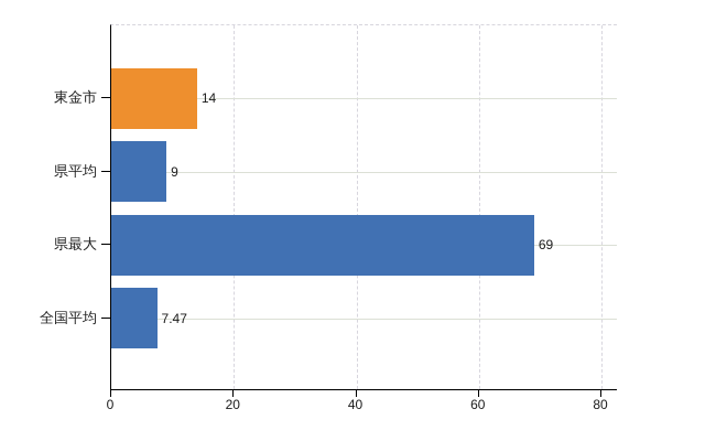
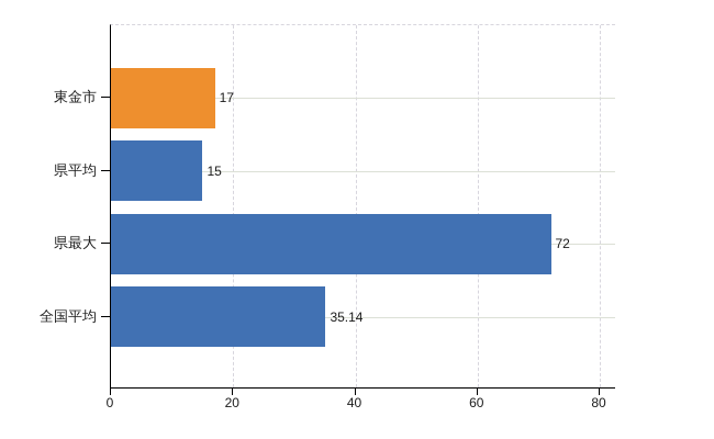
東金市: 14 -> 17
県平均: 9 -> 15
県最大: 69 -> 72
全国平均: 7.47 -> 35.14
